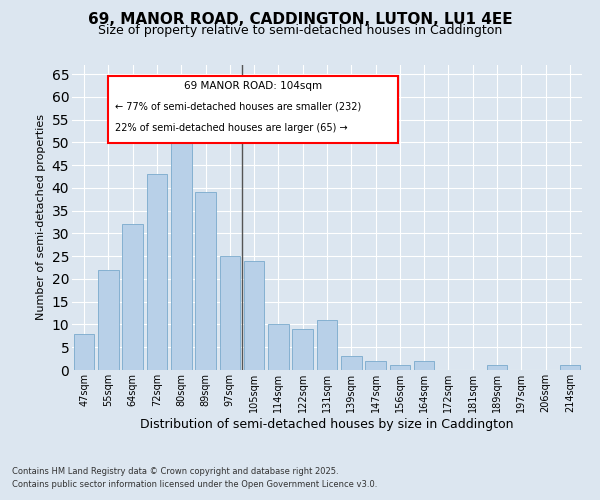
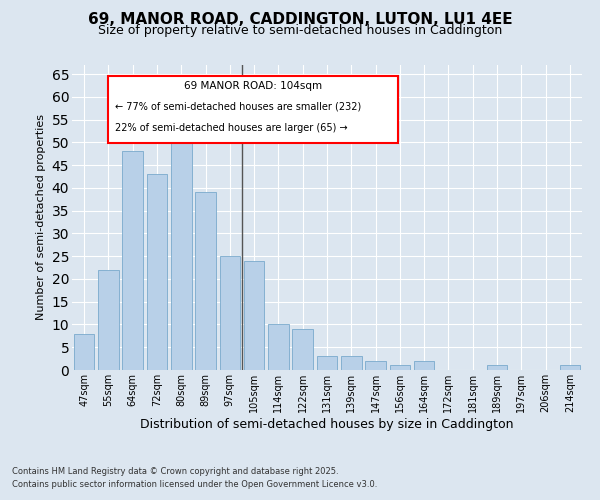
64sqm: 32 -> 48
131sqm: 11 -> 3
